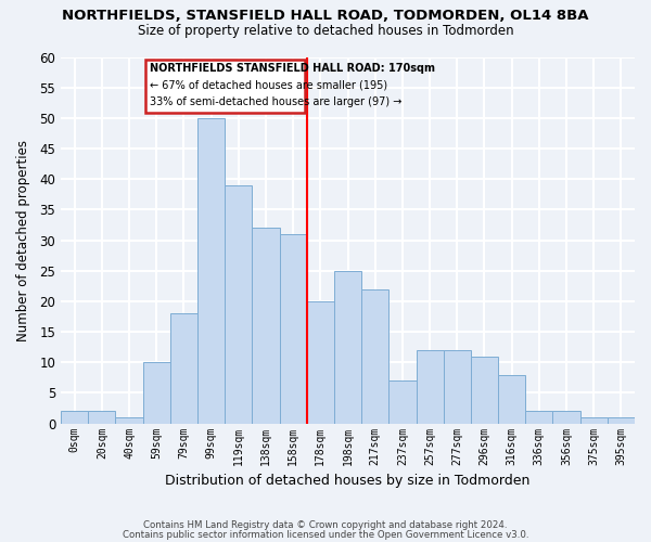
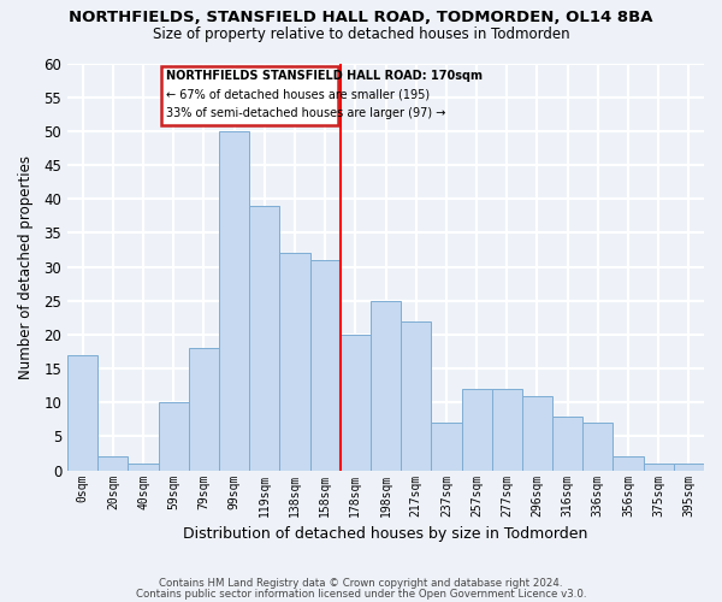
0sqm: 2 -> 17
336sqm: 2 -> 7
